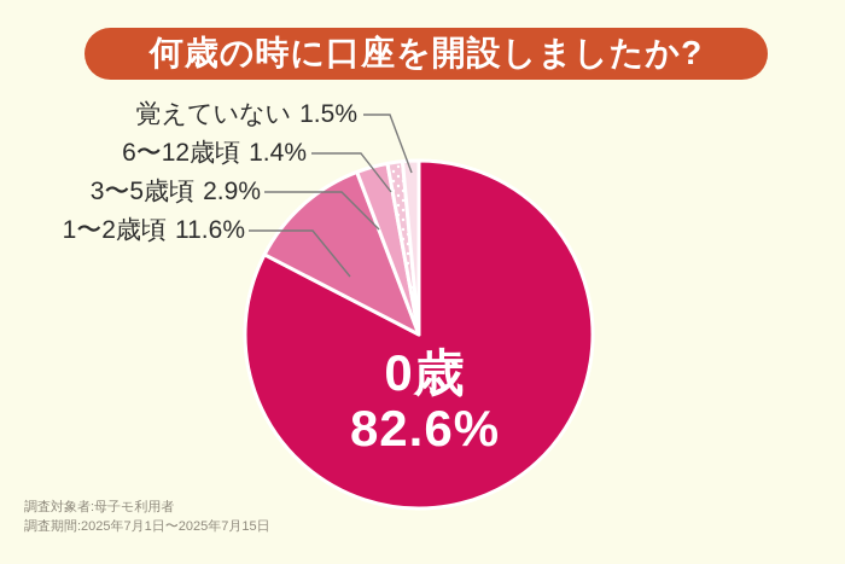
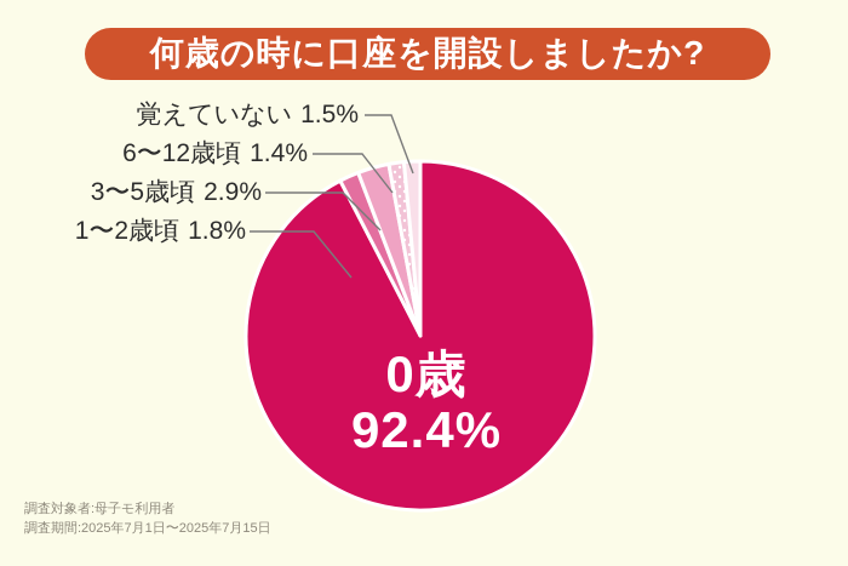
0歳: 82.6 -> 92.4
1〜2歳頃: 11.6 -> 1.8
